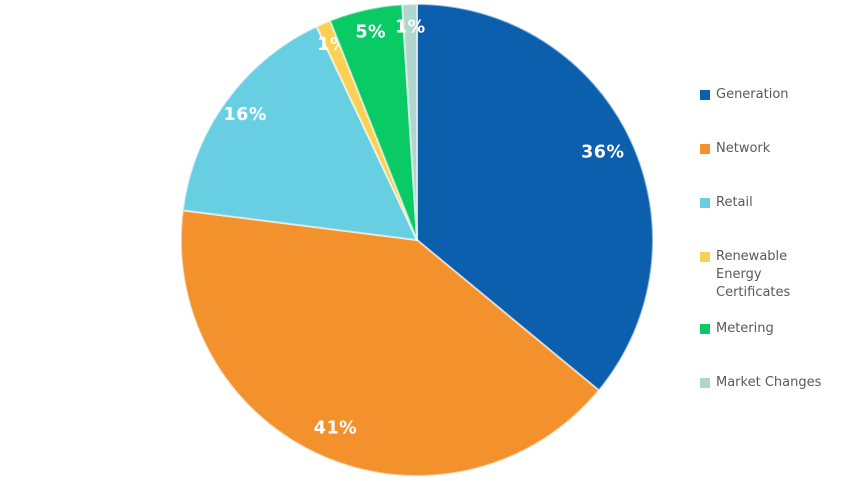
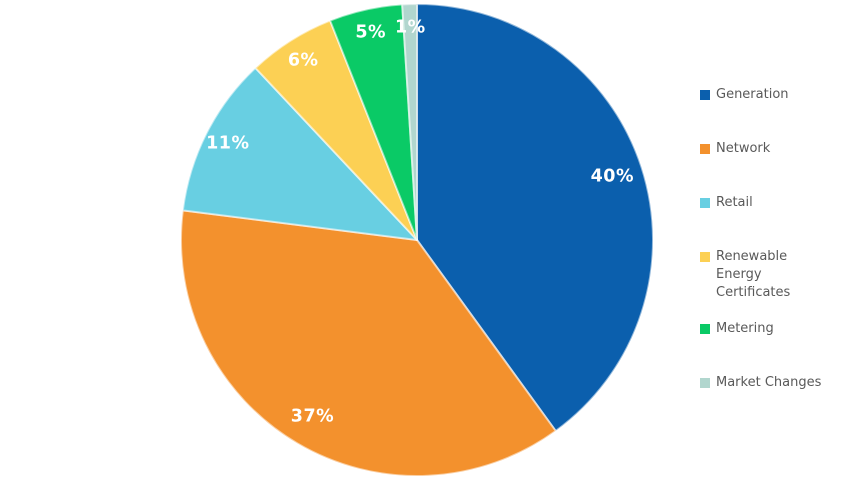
Generation: 36% -> 40%
Network: 41% -> 37%
Retail: 16% -> 11%
Renewable Energy Certificates: 1% -> 6%
